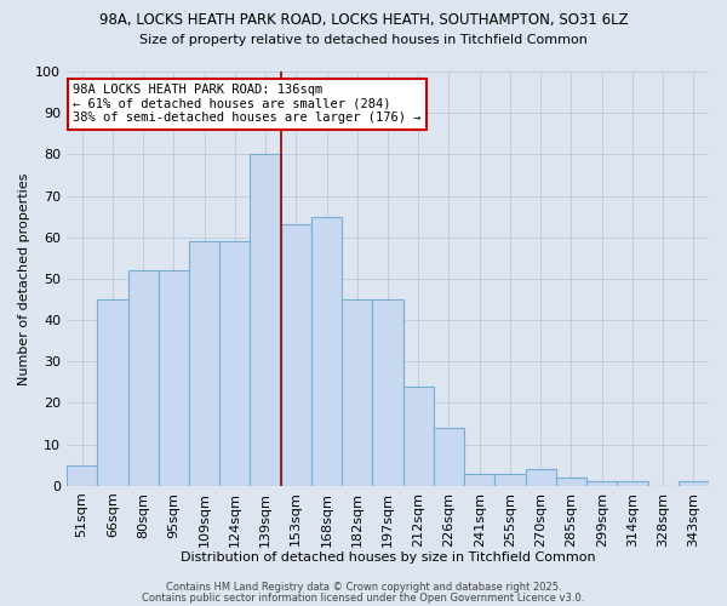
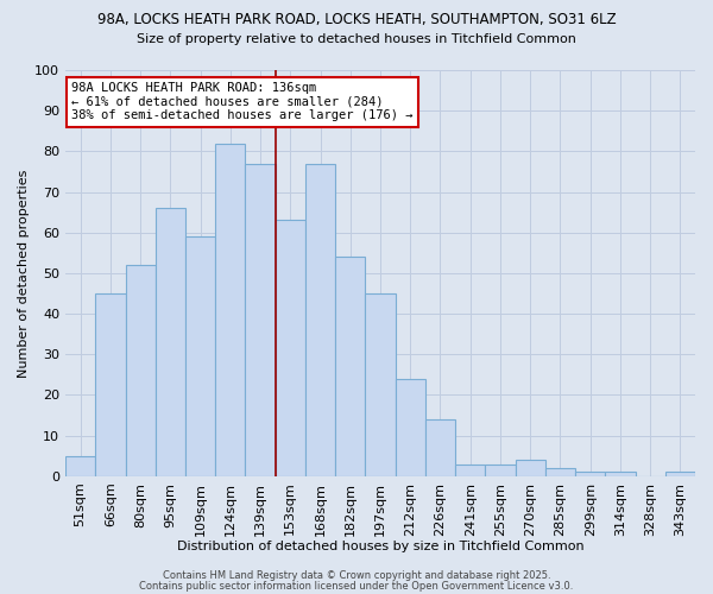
95sqm: 52 -> 66
124sqm: 59 -> 82
139sqm: 80 -> 77
168sqm: 65 -> 77
182sqm: 45 -> 54
